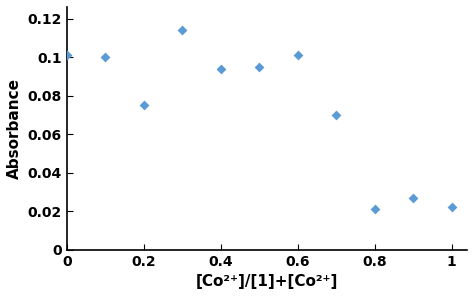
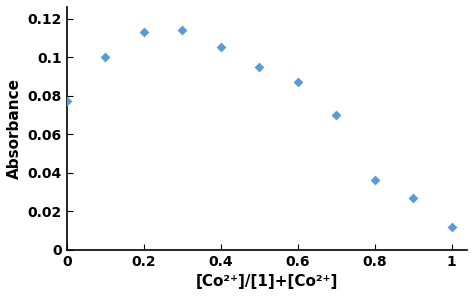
0: 0.101 -> 0.077
0.2: 0.075 -> 0.113
0.4: 0.094 -> 0.105
0.6: 0.101 -> 0.087
0.8: 0.021 -> 0.036
1: 0.022 -> 0.012
